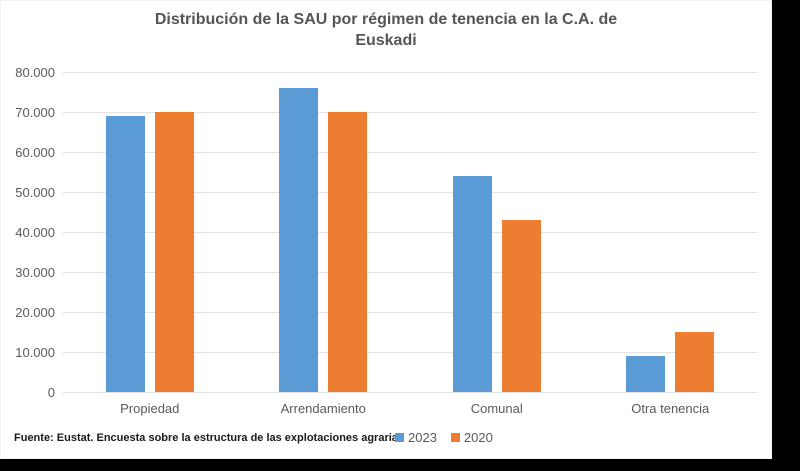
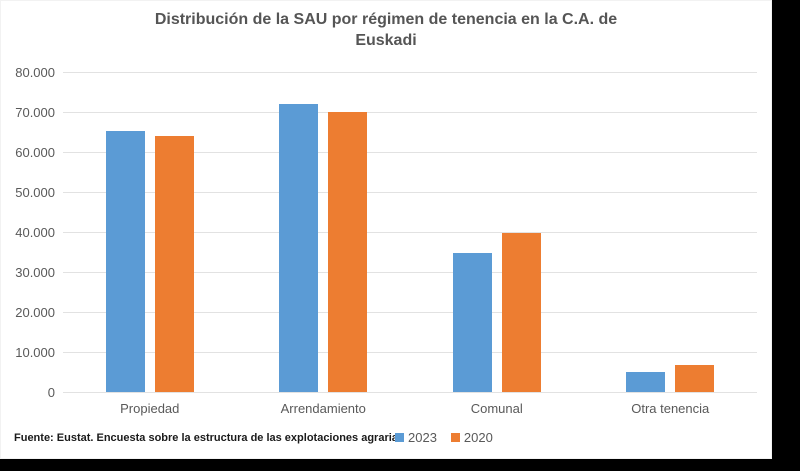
2023/Propiedad: 69000 -> 65000
2020/Propiedad: 70000 -> 64000
2023/Arrendamiento: 76000 -> 72000
2023/Comunal: 54000 -> 35000
2020/Comunal: 43000 -> 40000
2023/Otra tenencia: 9000 -> 5000
2020/Otra tenencia: 15000 -> 7000
